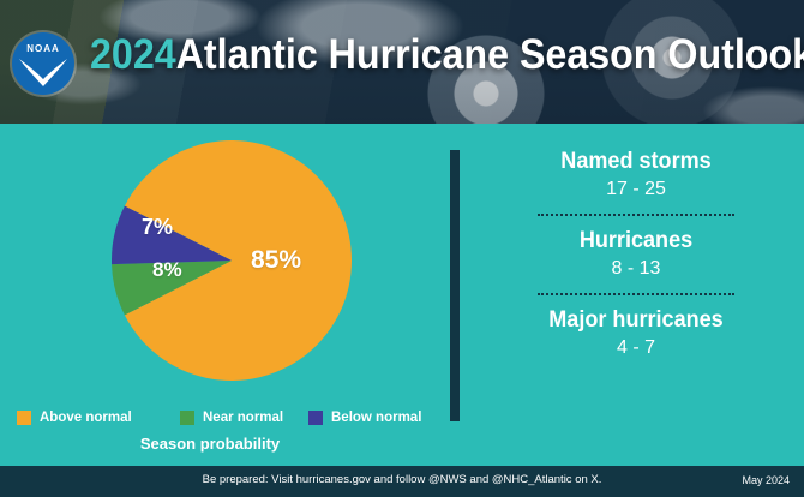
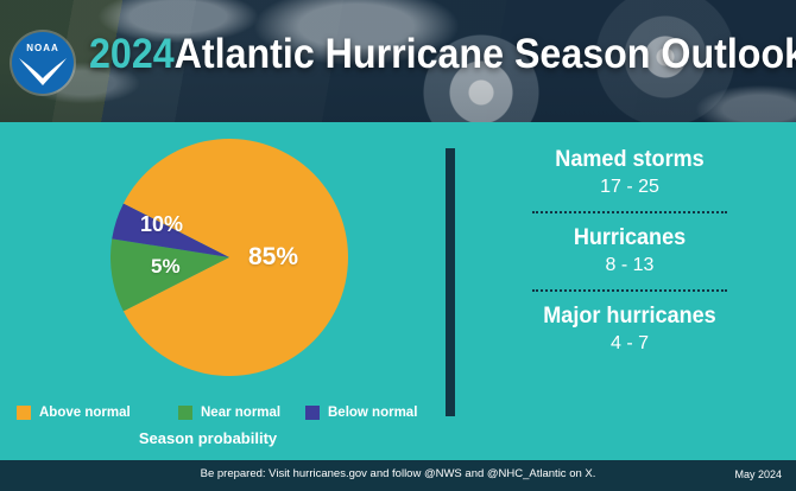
Near normal: 7% -> 10%
Below normal: 8% -> 5%
